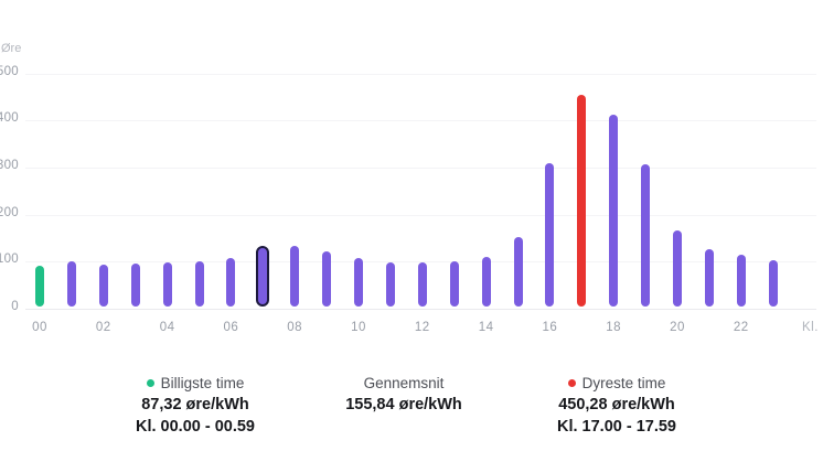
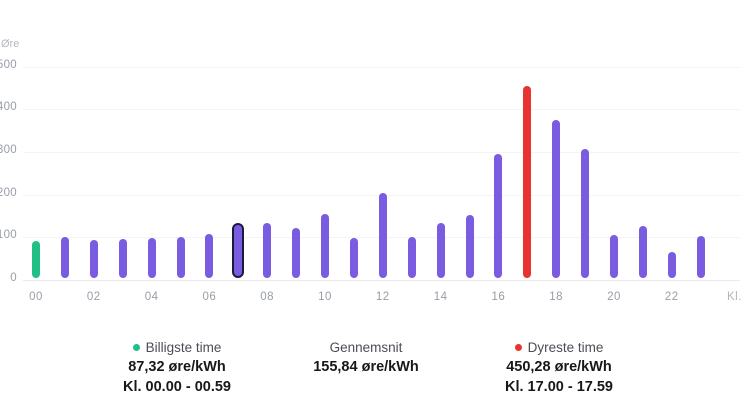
10: 100 -> 150
12: 90 -> 200
14: 110 -> 130
16: 300 -> 290
18: 410 -> 370
20: 160 -> 100
22: 110 -> 60
